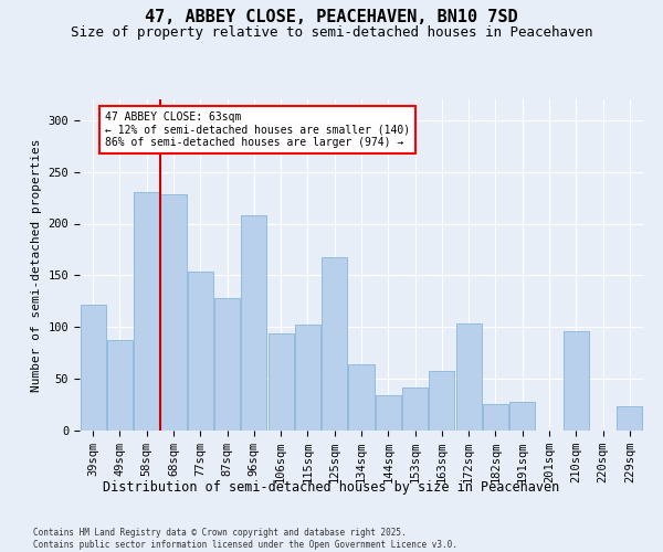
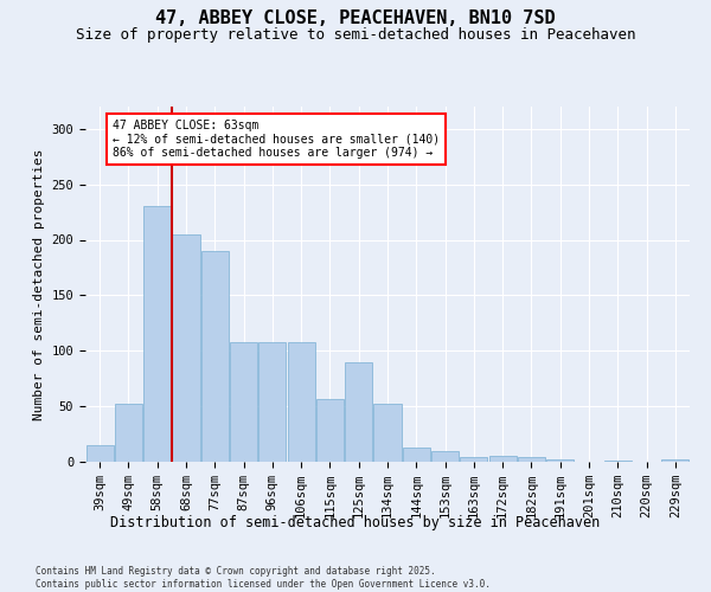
39sqm: 122 -> 15
49sqm: 88 -> 52
68sqm: 228 -> 205
77sqm: 154 -> 190
87sqm: 128 -> 108
96sqm: 208 -> 108
106sqm: 94 -> 108
115sqm: 102 -> 57
125sqm: 168 -> 90
134sqm: 64 -> 52
144sqm: 34 -> 13
153sqm: 42 -> 10
163sqm: 58 -> 4
172sqm: 104 -> 5
182sqm: 26 -> 4
191sqm: 28 -> 2
210sqm: 96 -> 1
229sqm: 24 -> 2
